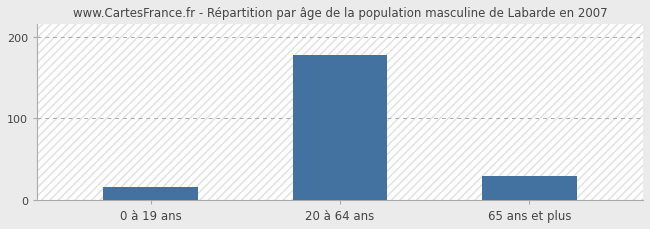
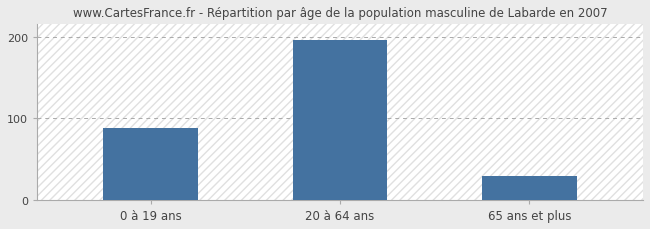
0 à 19 ans: 16 -> 88
20 à 64 ans: 178 -> 196
